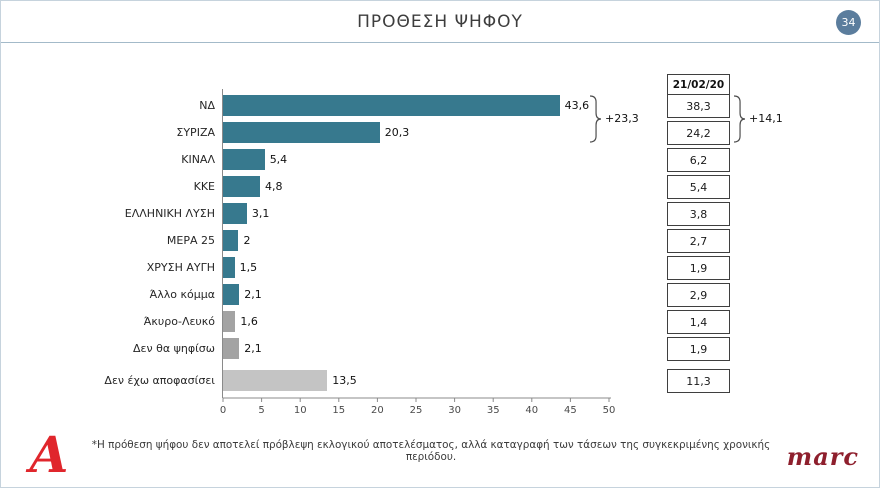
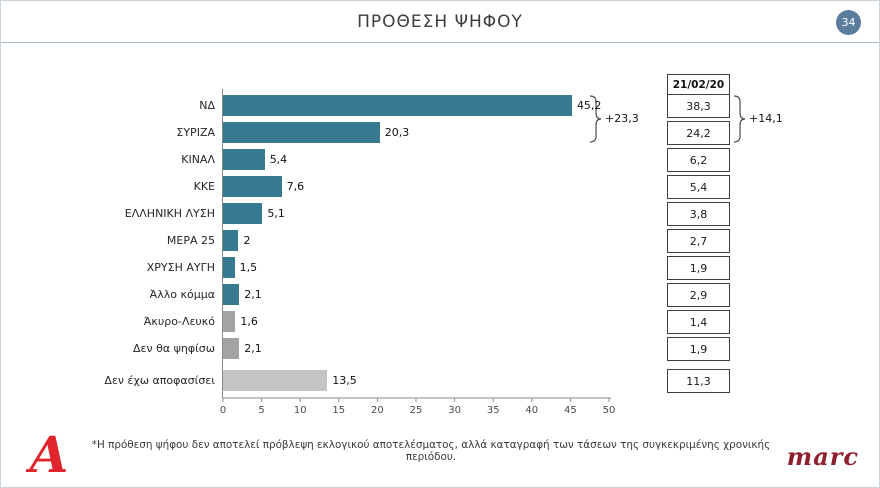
ΝΔ: 43,6 -> 45,2
ΚΚΕ: 4,8 -> 7,6
ΕΛΛΗΝΙΚΗ ΛΥΣΗ: 3,1 -> 5,1
